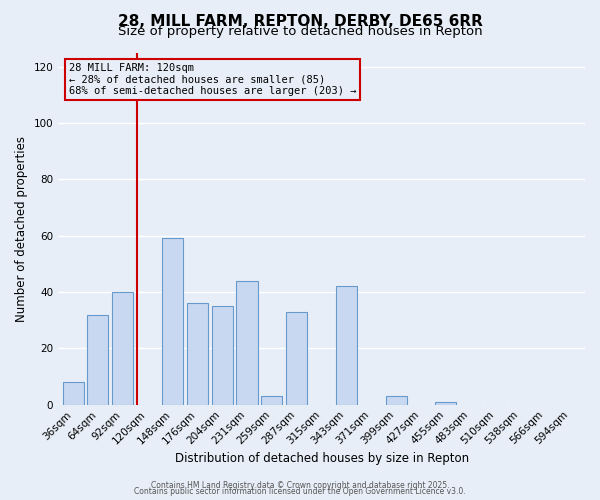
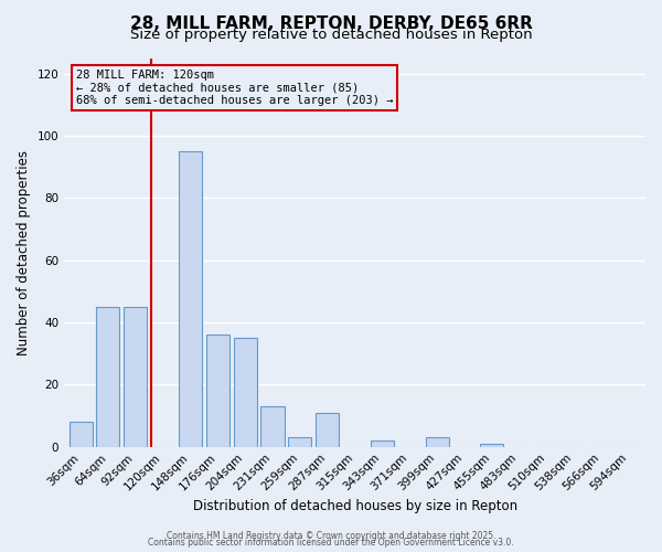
64sqm: 32 -> 45
92sqm: 40 -> 45
148sqm: 59 -> 95
231sqm: 44 -> 13
287sqm: 33 -> 11
343sqm: 42 -> 2
